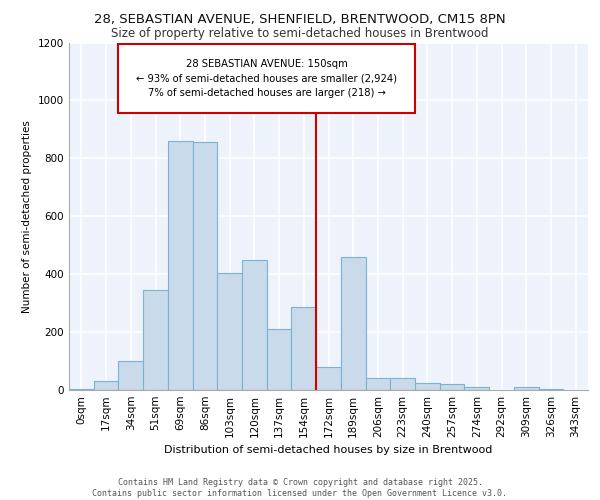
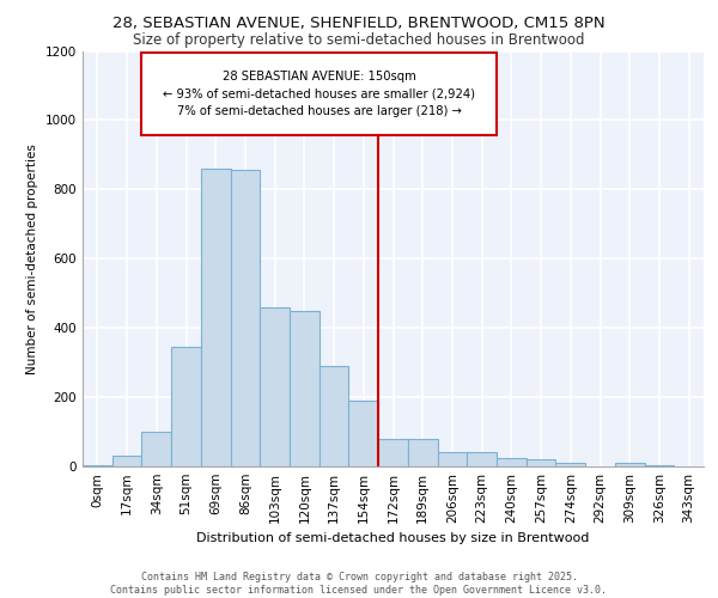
103sqm: 405 -> 460
137sqm: 210 -> 290
154sqm: 285 -> 190
189sqm: 460 -> 80
